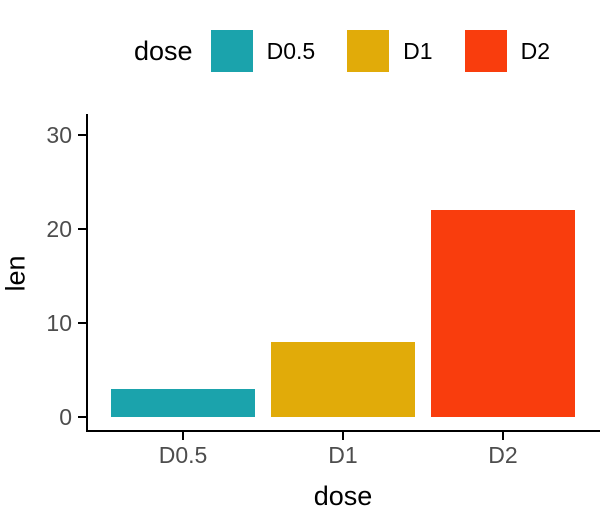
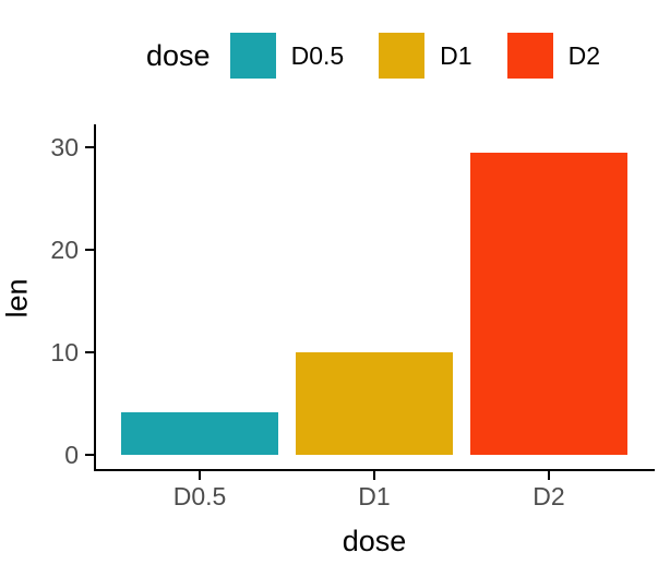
D0.5: 3 -> 4
D1: 8 -> 10
D2: 22 -> 30
